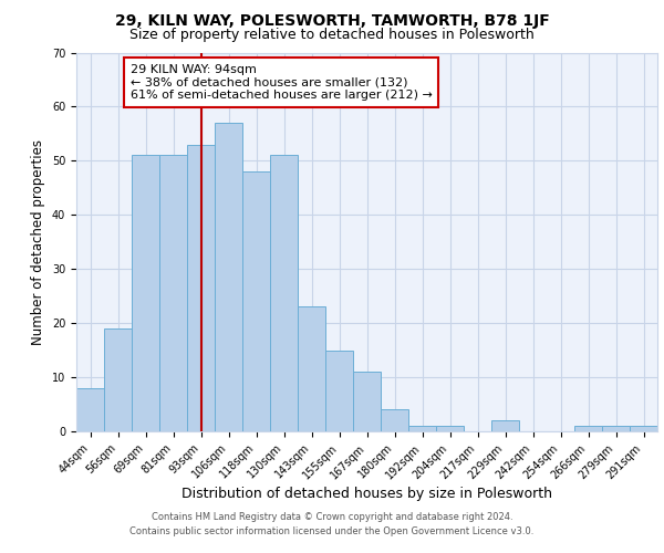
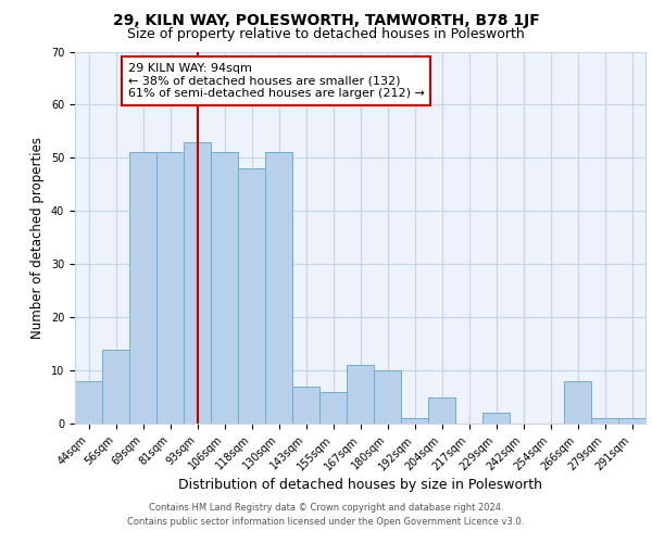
56sqm: 19 -> 14
106sqm: 57 -> 51
143sqm: 23 -> 7
155sqm: 15 -> 6
180sqm: 4 -> 10
204sqm: 1 -> 5
266sqm: 1 -> 8
